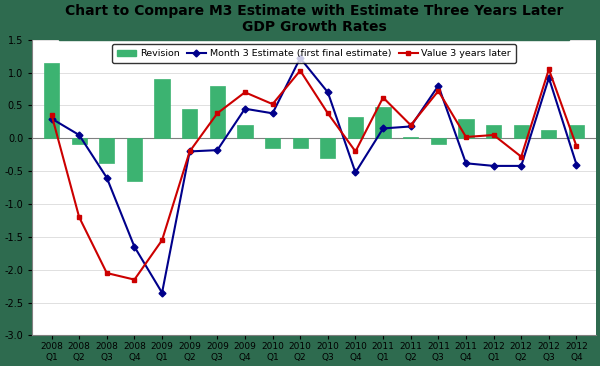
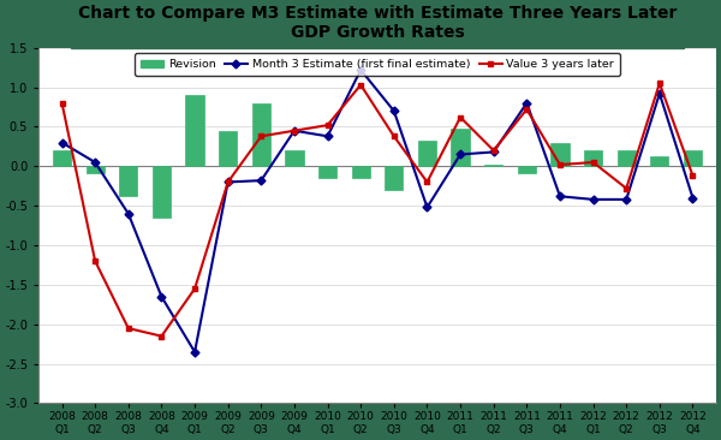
Value 3 years later/2008 Q1: 0.36 -> 0.80
Revision/2008 Q1: 1.14 -> 0.20
Value 3 years later/2009 Q4: 0.70 -> 0.45
